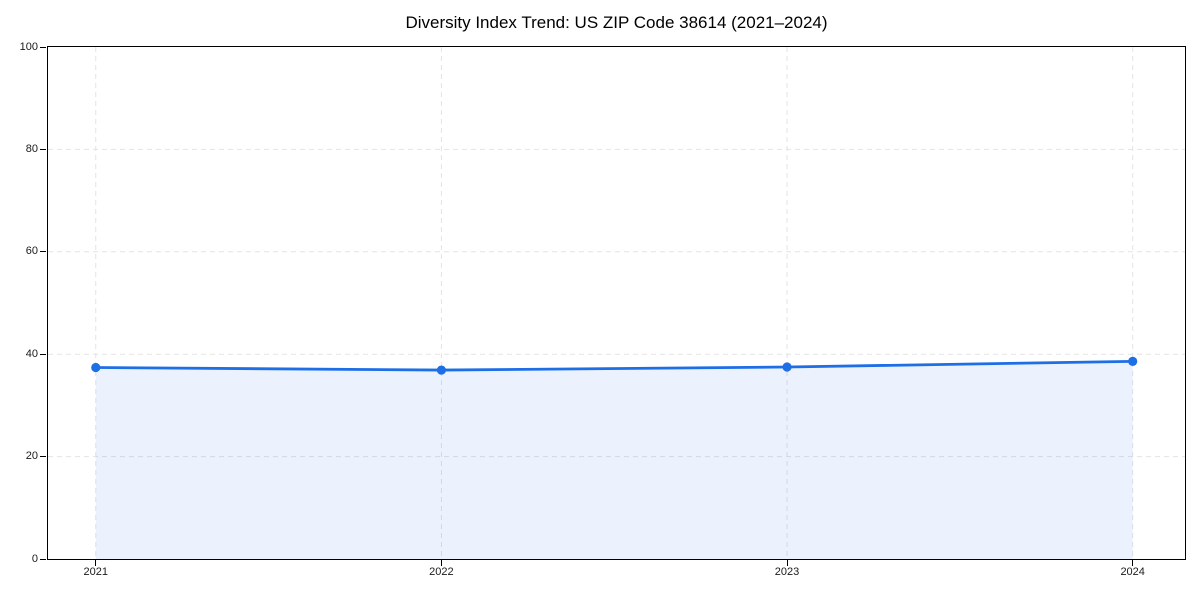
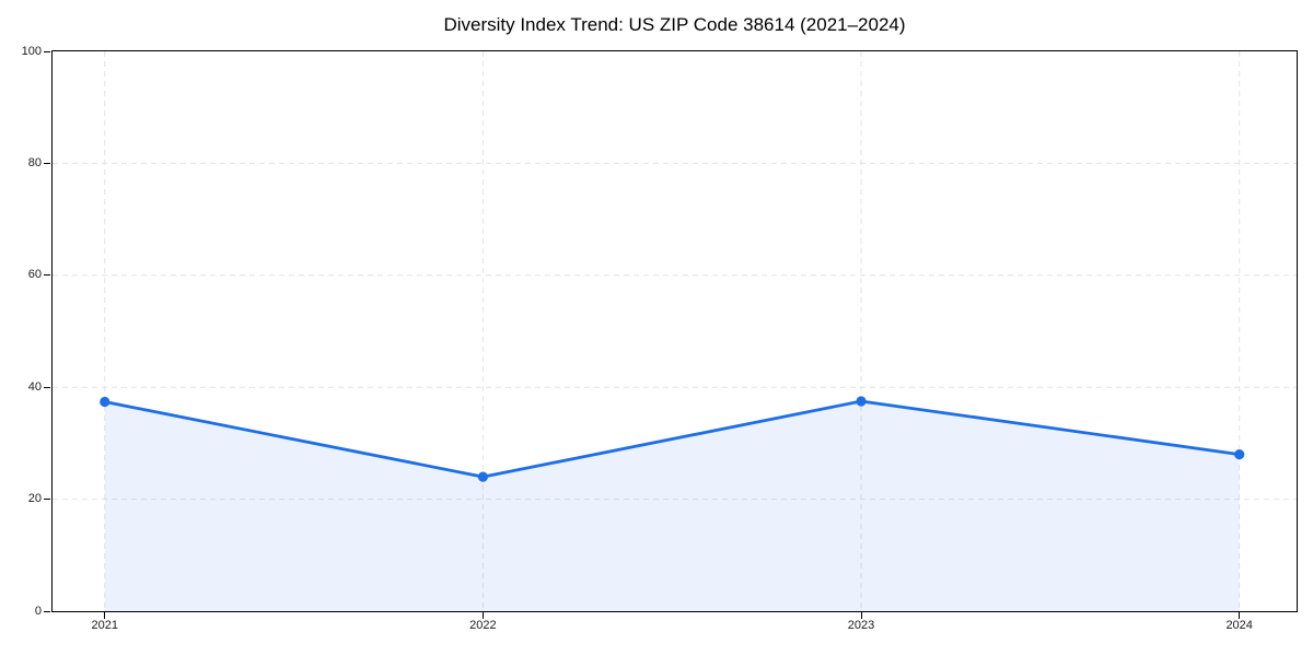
2022: 37 -> 24
2024: 39 -> 28
